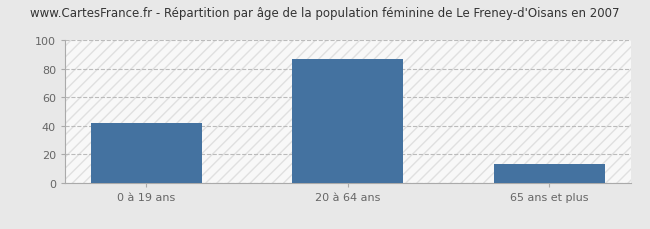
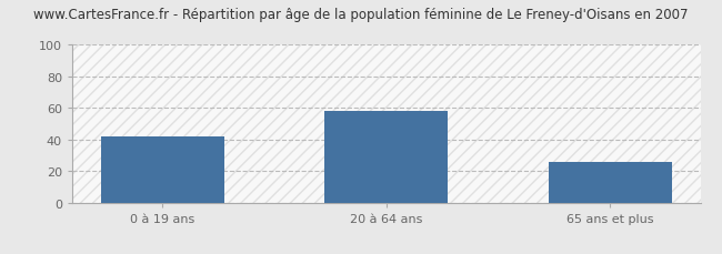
20 à 64 ans: 87 -> 58
65 ans et plus: 13 -> 26
